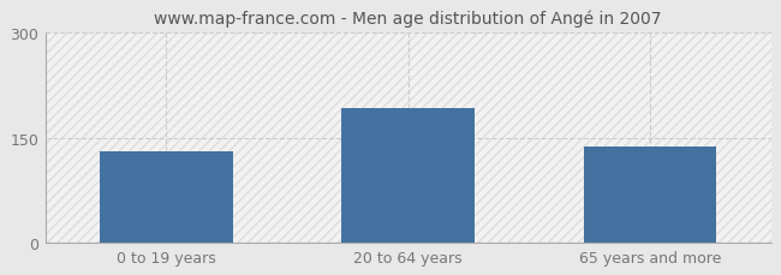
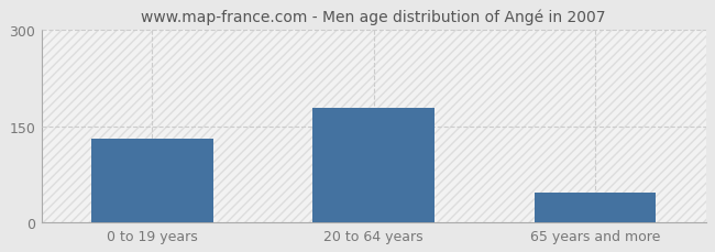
20 to 64 years: 192 -> 178
65 years and more: 138 -> 47
